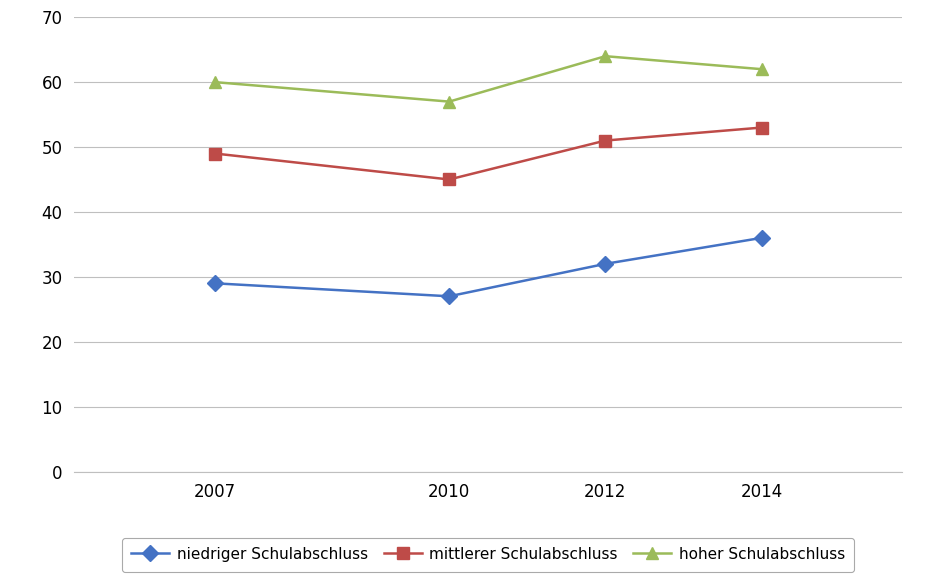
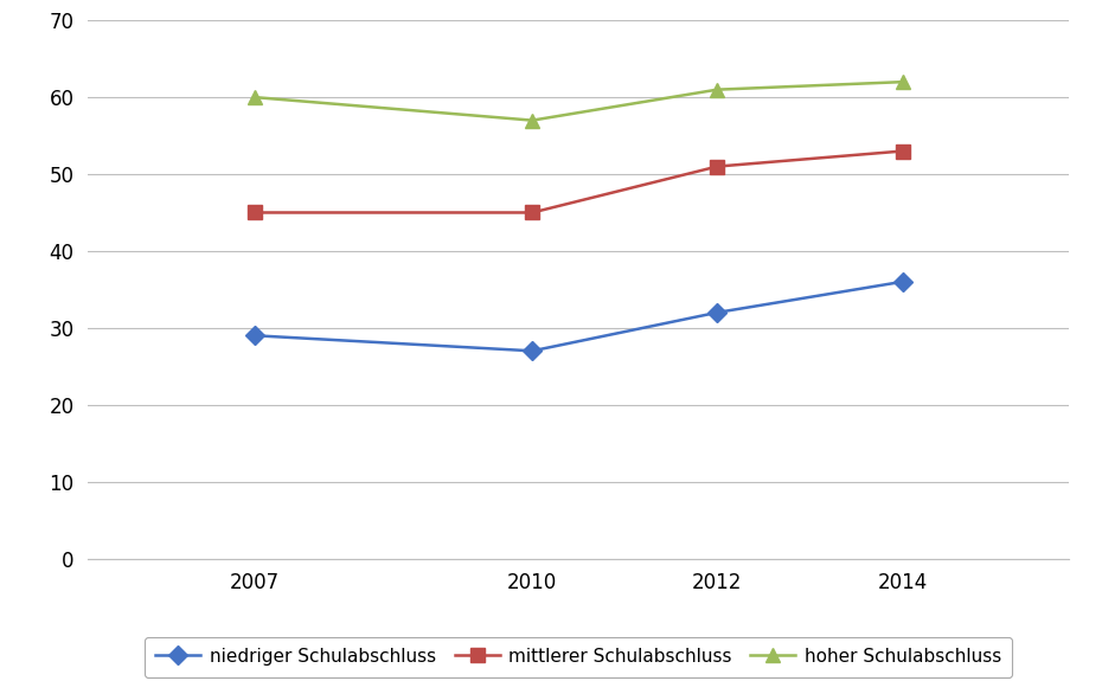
mittlerer Schulabschluss/2007: 49 -> 45
hoher Schulabschluss/2012: 64 -> 61
